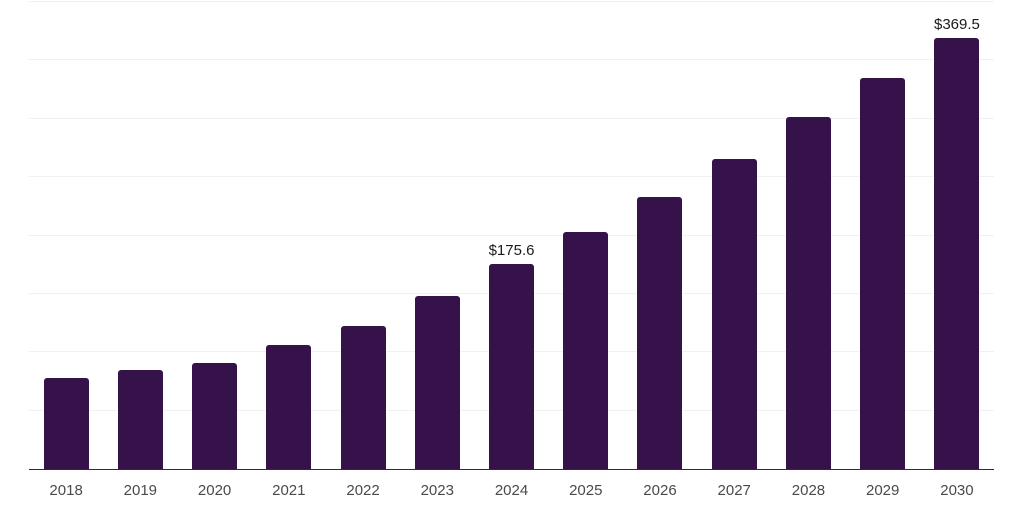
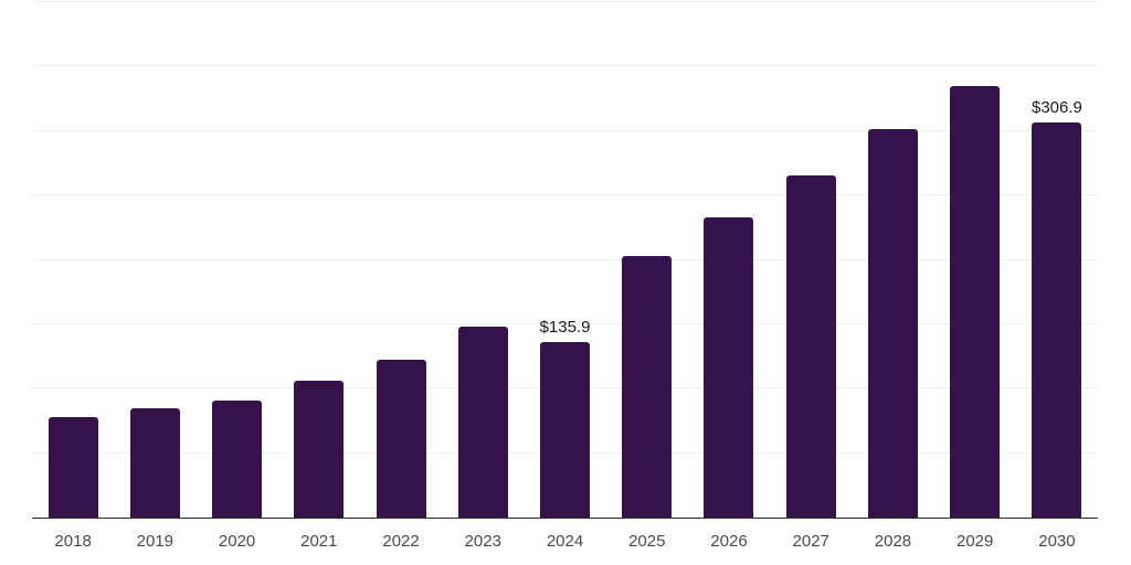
2024: $175.6 -> $135.9
2030: $369.5 -> $306.9
